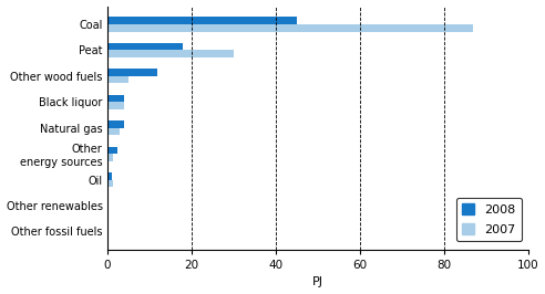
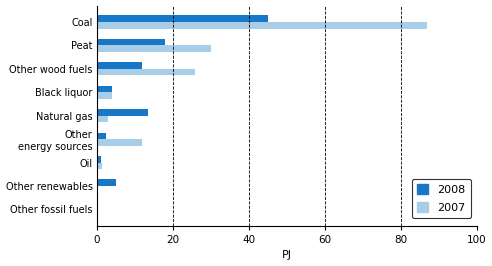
2007/Other wood fuels: 5.0 -> 26.0
2008/Natural gas: 4.0 -> 13.5
2007/Other energy sources: 1.5 -> 12.0
2008/Other renewables: 0.2 -> 5.0
